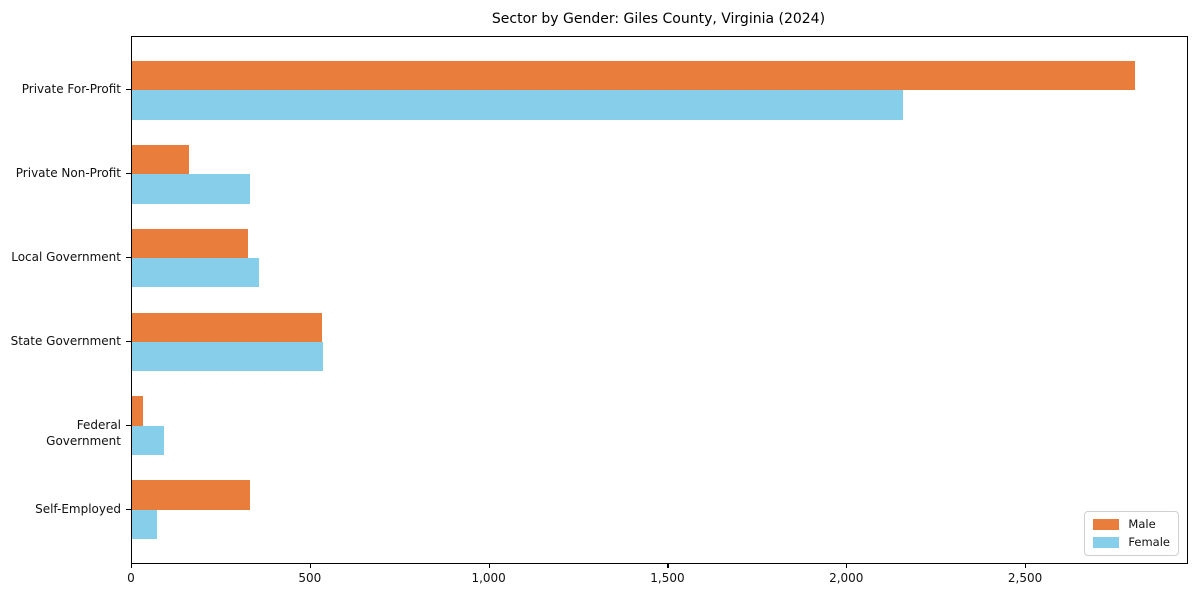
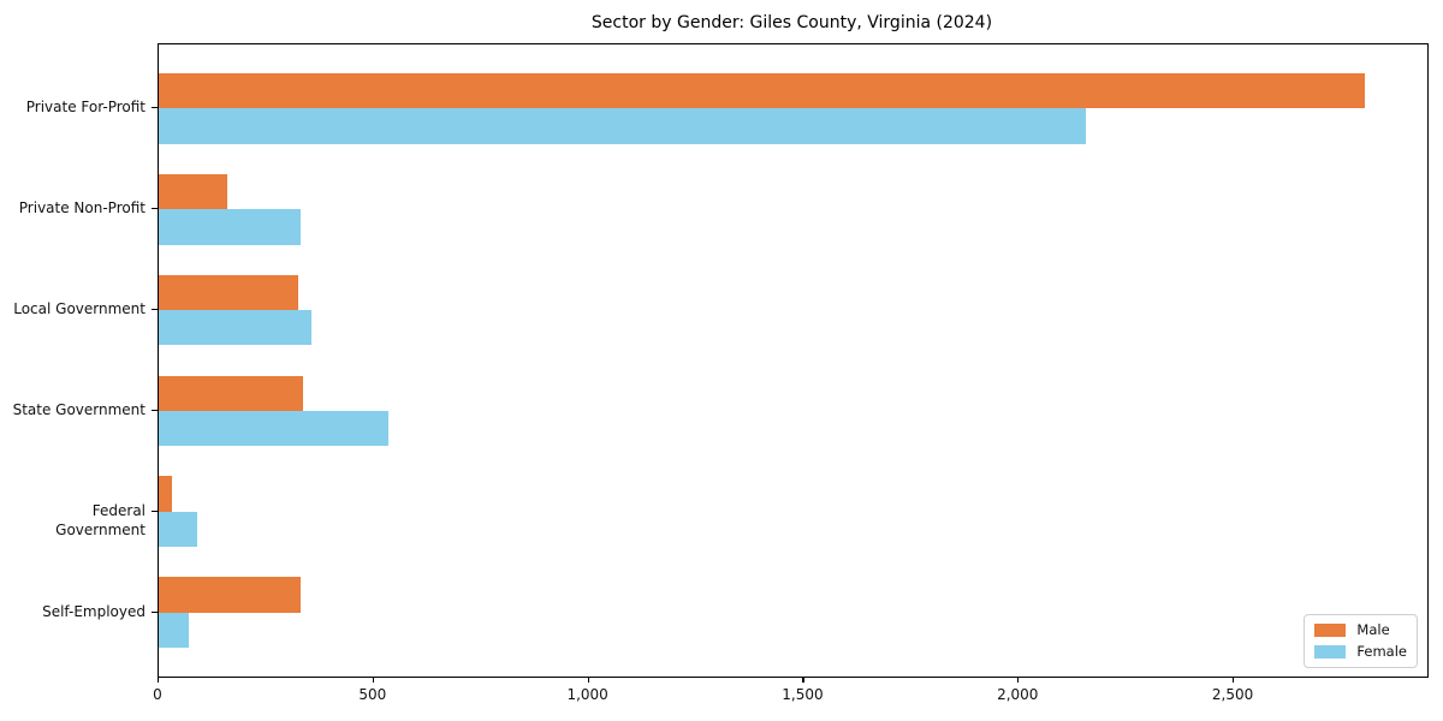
Male/State Government: 530 -> 340
